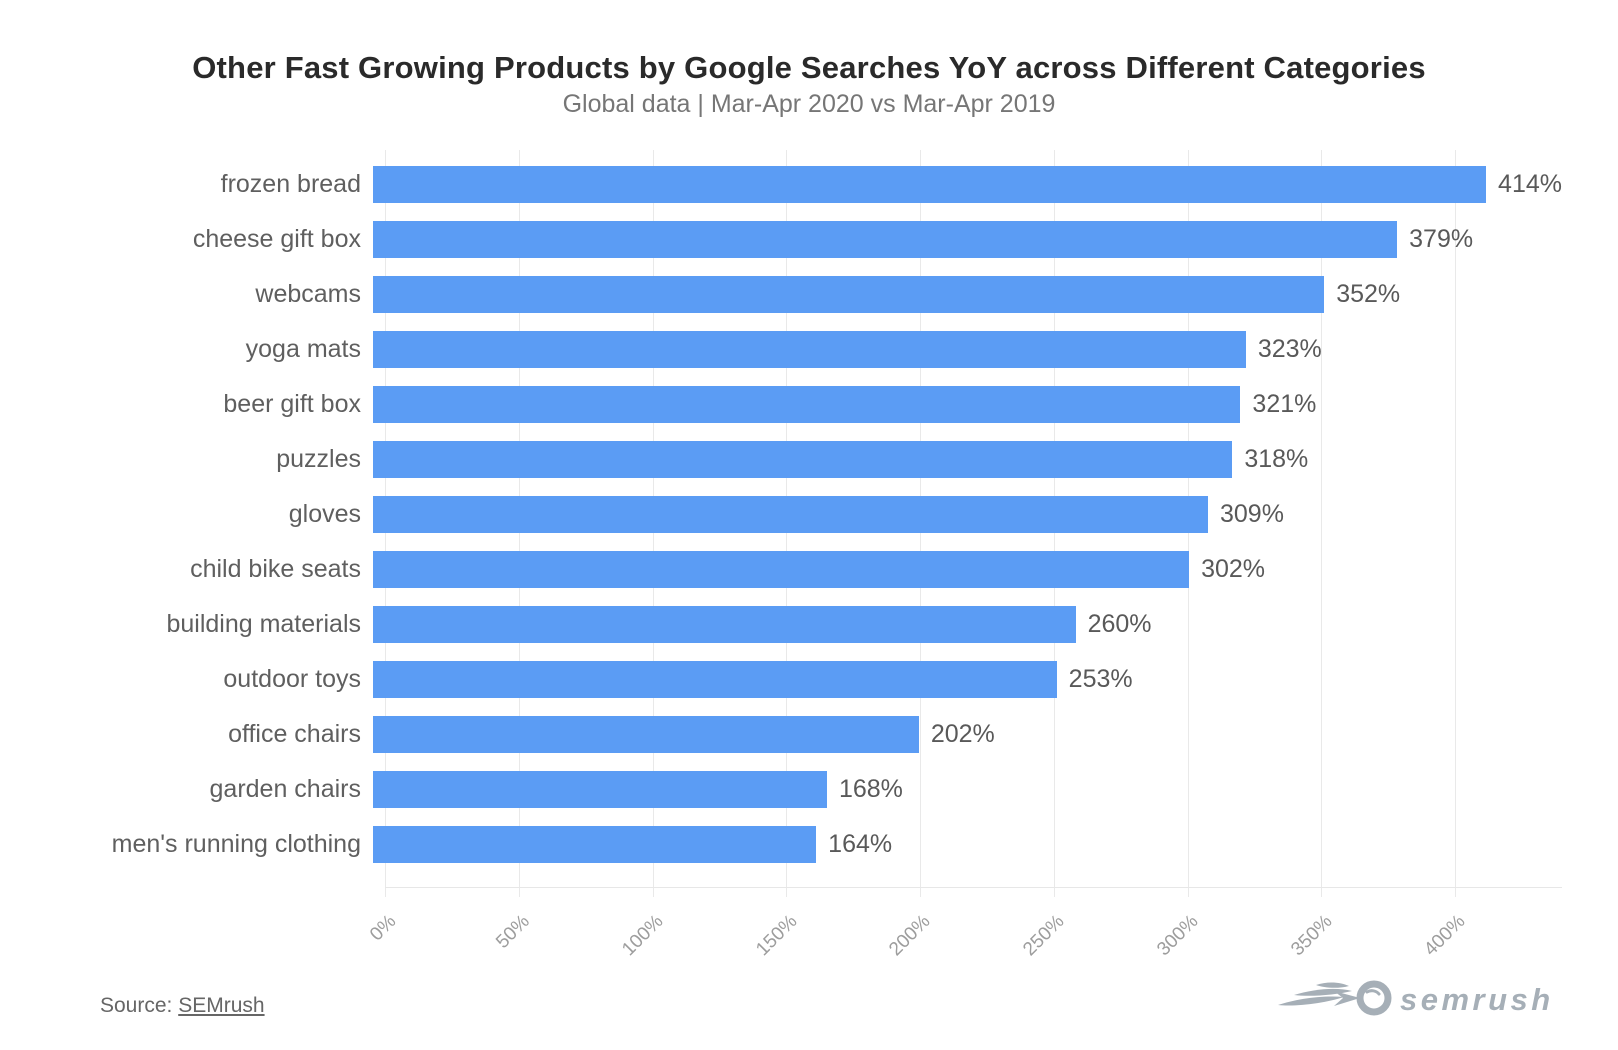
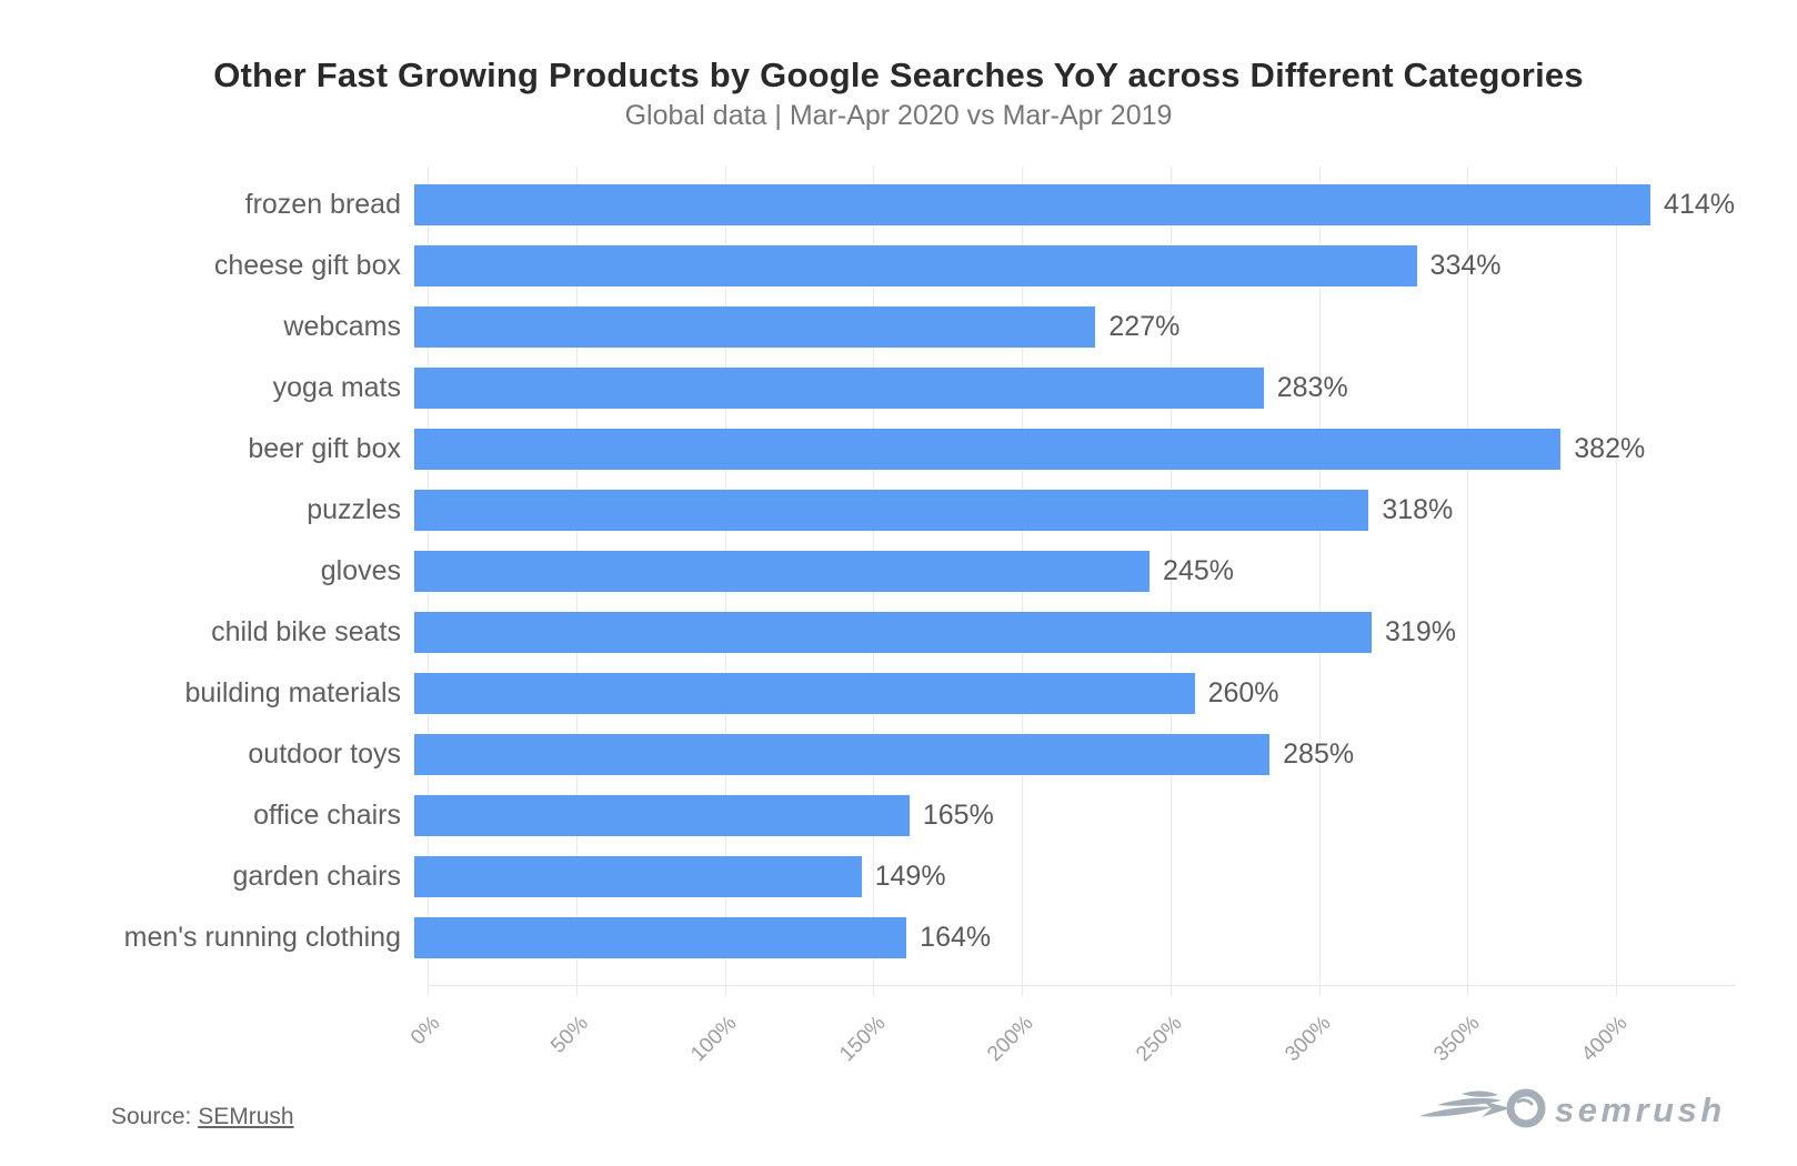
cheese gift box: 379% -> 334%
webcams: 352% -> 227%
yoga mats: 323% -> 283%
beer gift box: 321% -> 382%
gloves: 309% -> 245%
child bike seats: 302% -> 319%
outdoor toys: 253% -> 285%
office chairs: 202% -> 165%
garden chairs: 168% -> 149%
